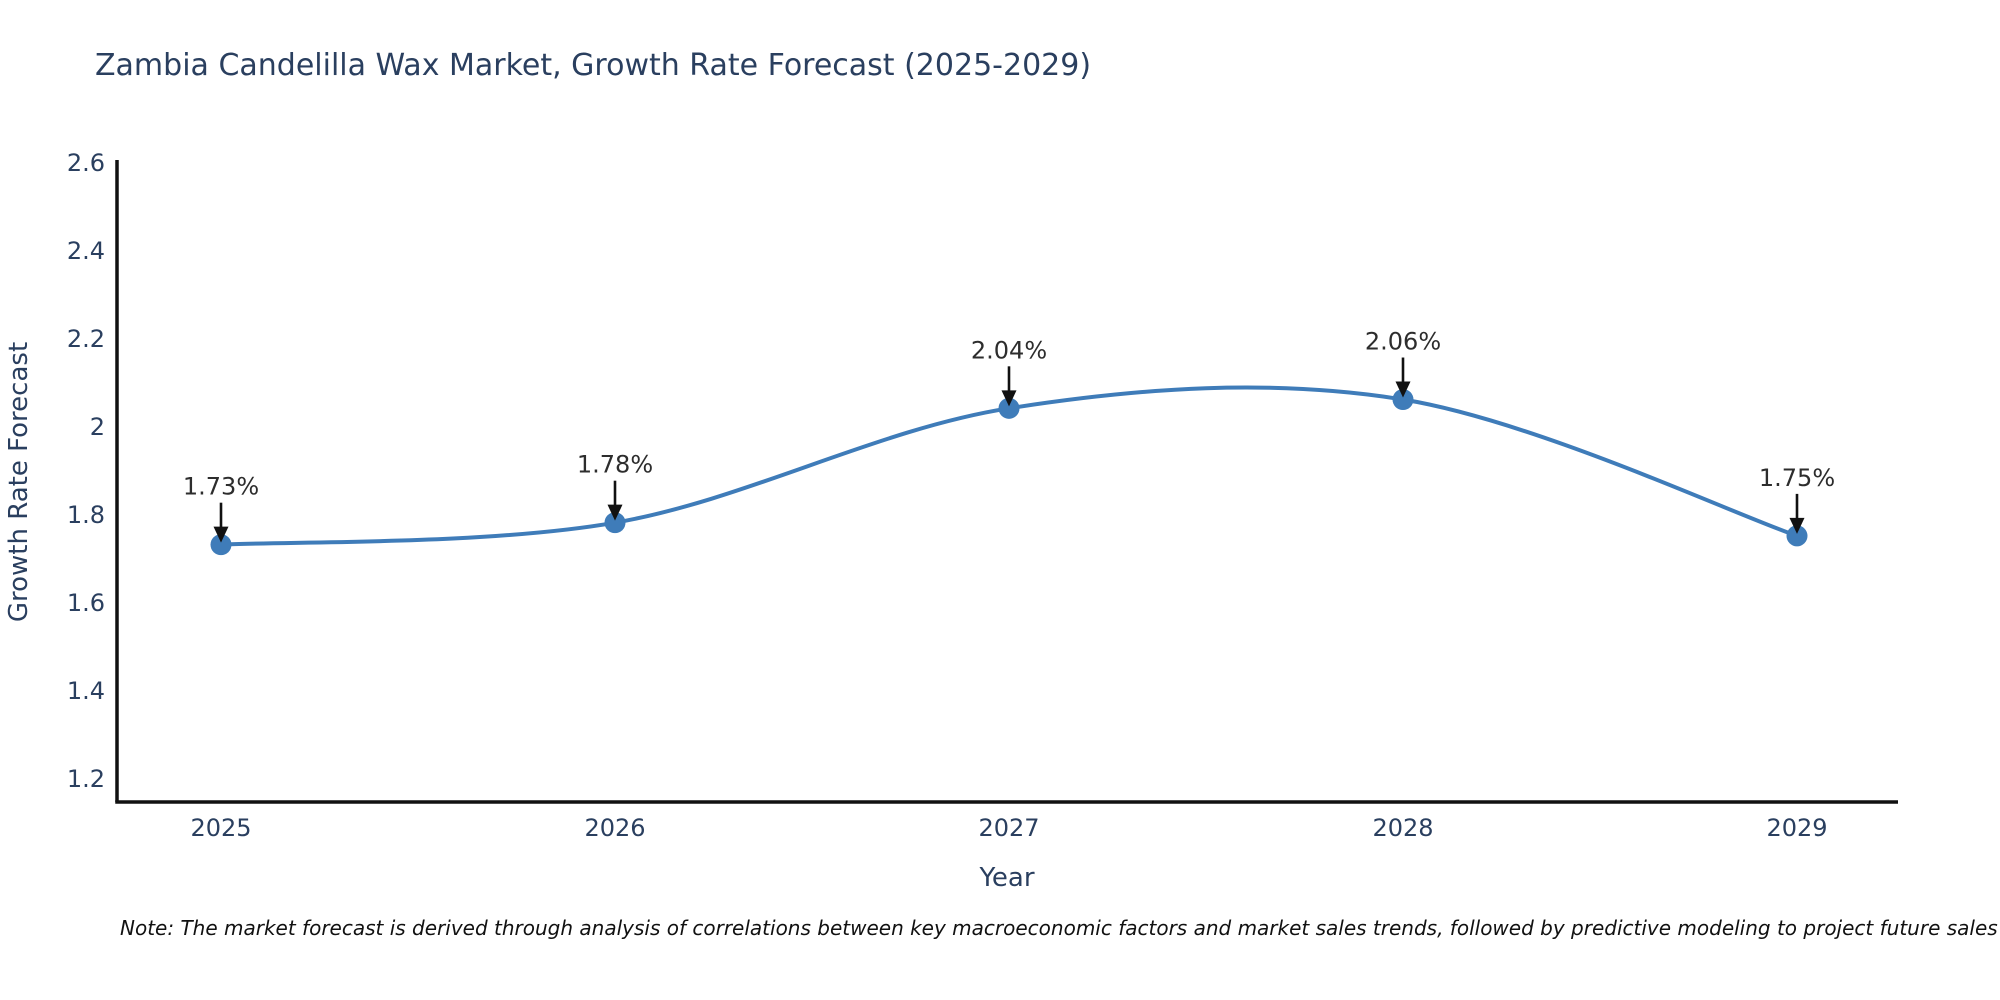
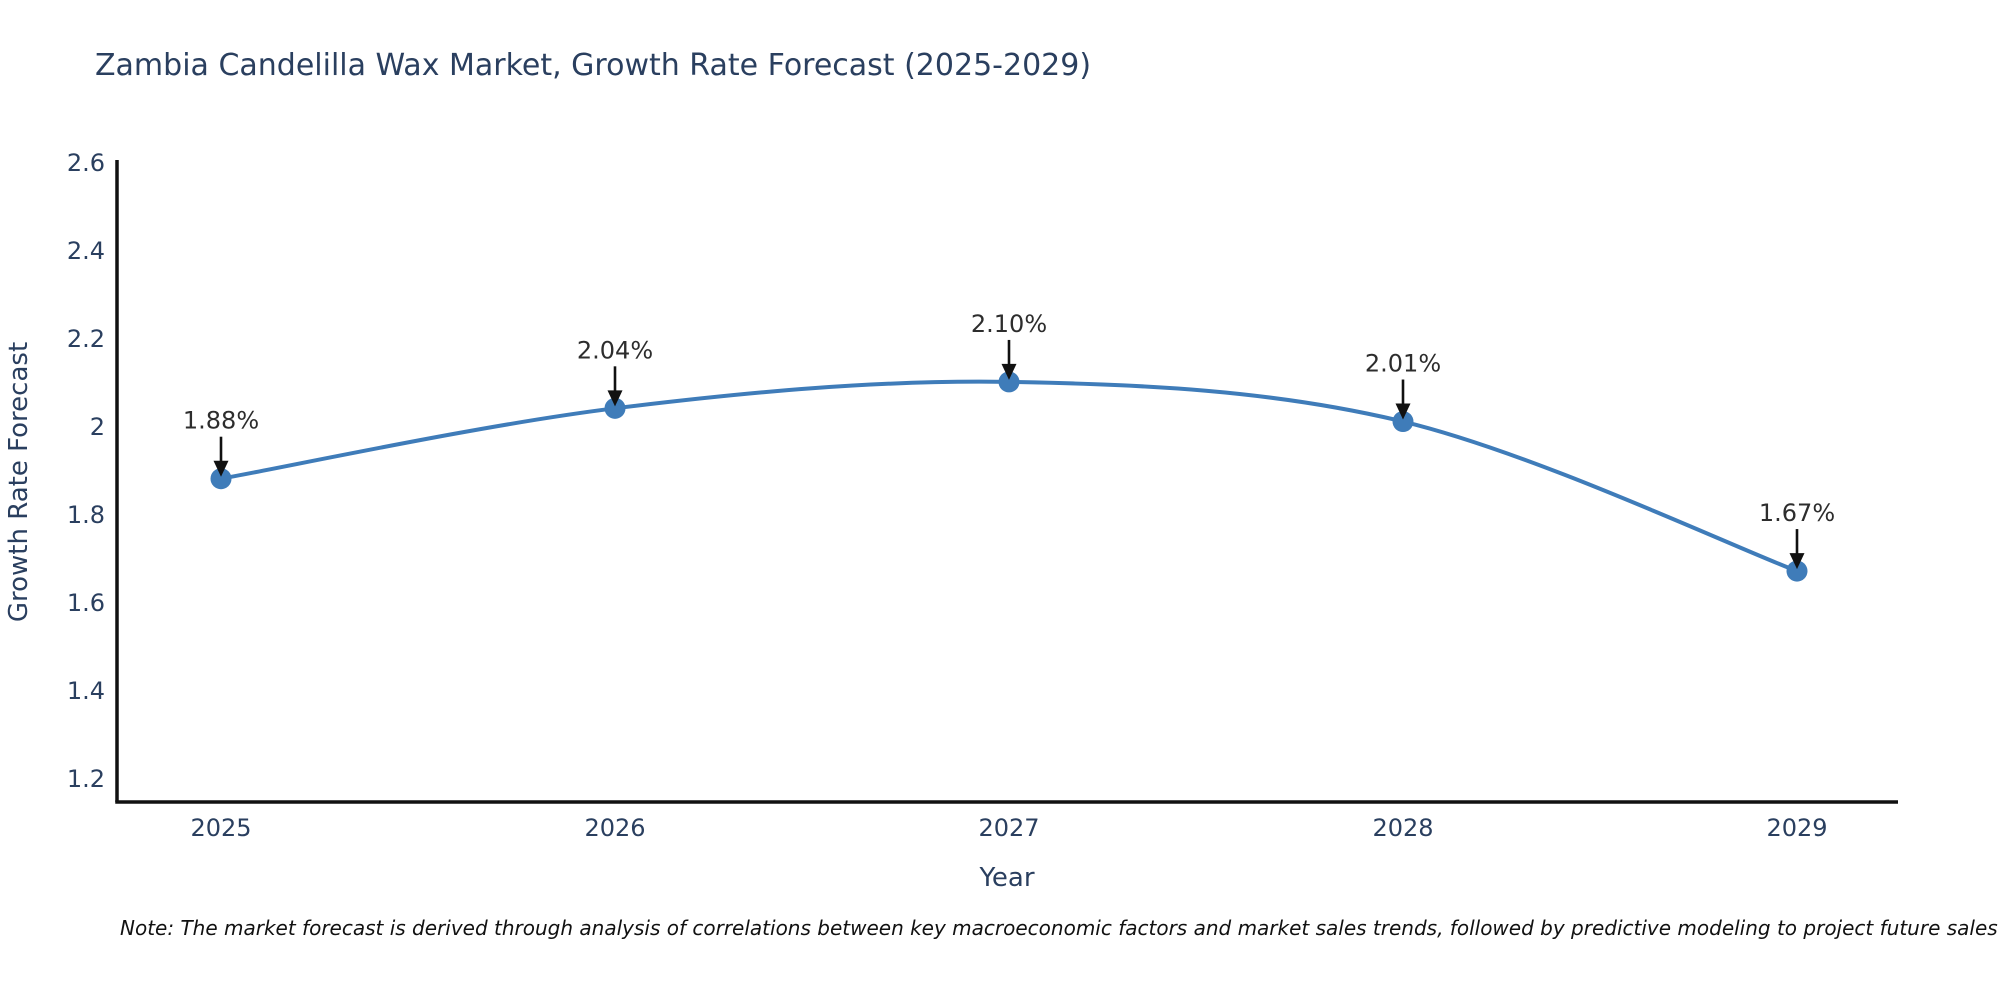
2025: 1.73% -> 1.88%
2026: 1.78% -> 2.04%
2027: 2.04% -> 2.10%
2028: 2.06% -> 2.01%
2029: 1.75% -> 1.67%
